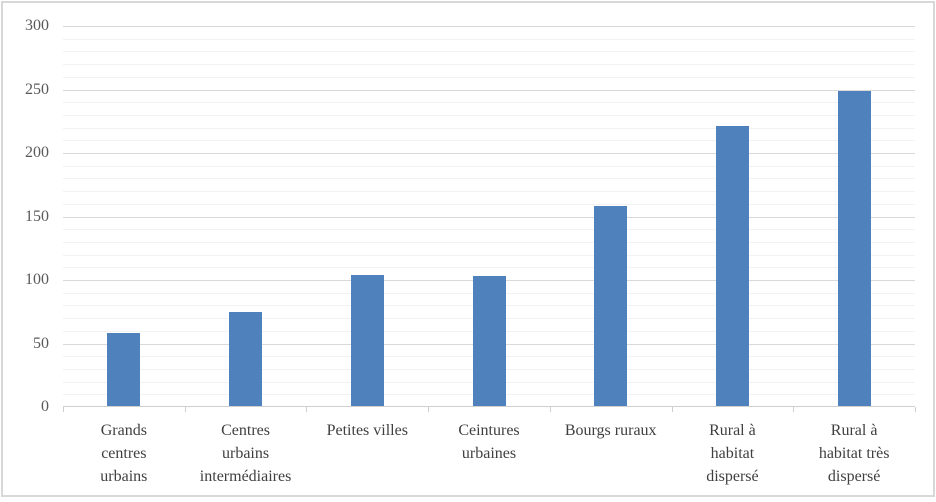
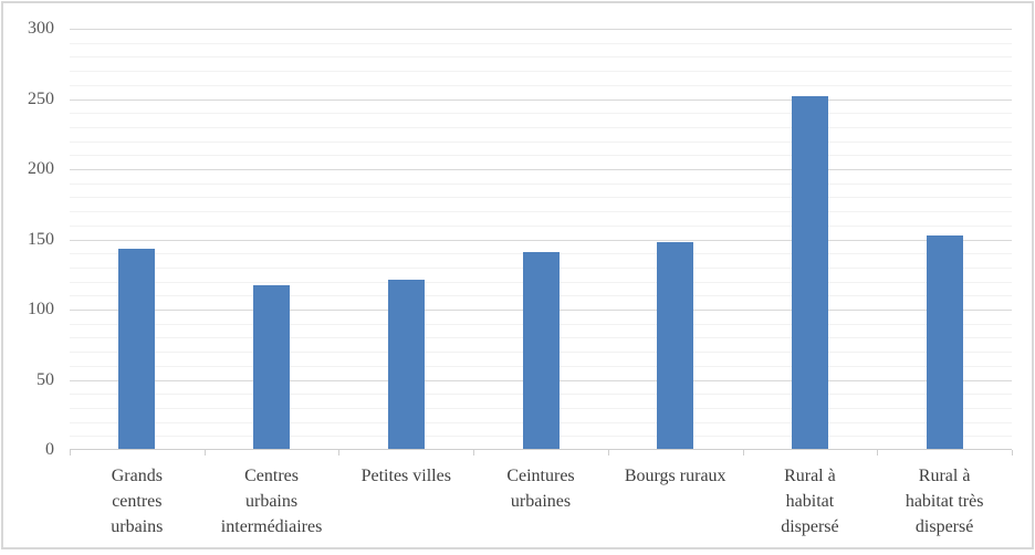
Grands centres urbains: 58 -> 143
Centres urbains intermédiaires: 75 -> 117
Petites villes: 104 -> 121
Ceintures urbaines: 103 -> 141
Bourgs ruraux: 158 -> 148
Rural à habitat dispersé: 221 -> 252
Rural à habitat très dispersé: 249 -> 153
